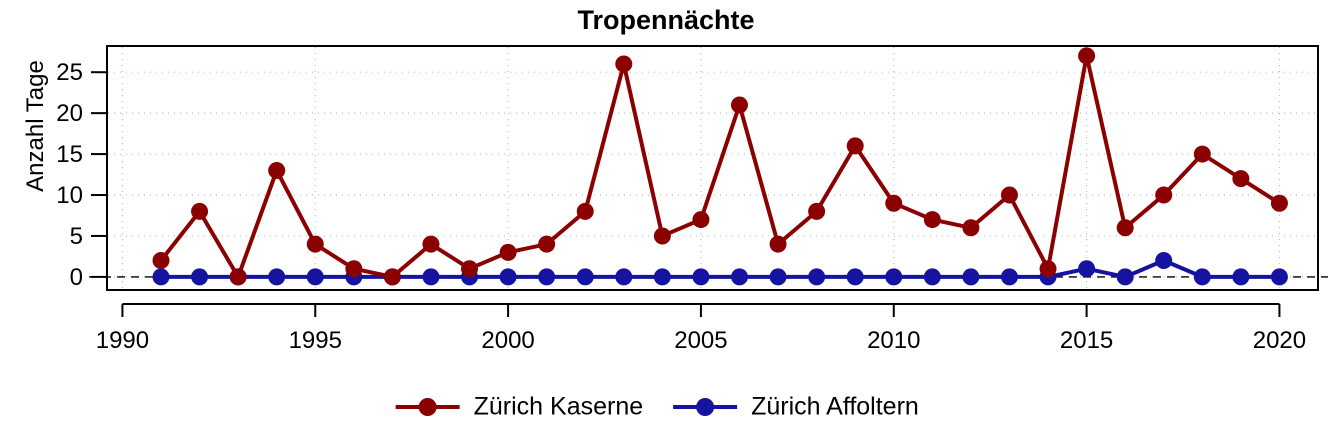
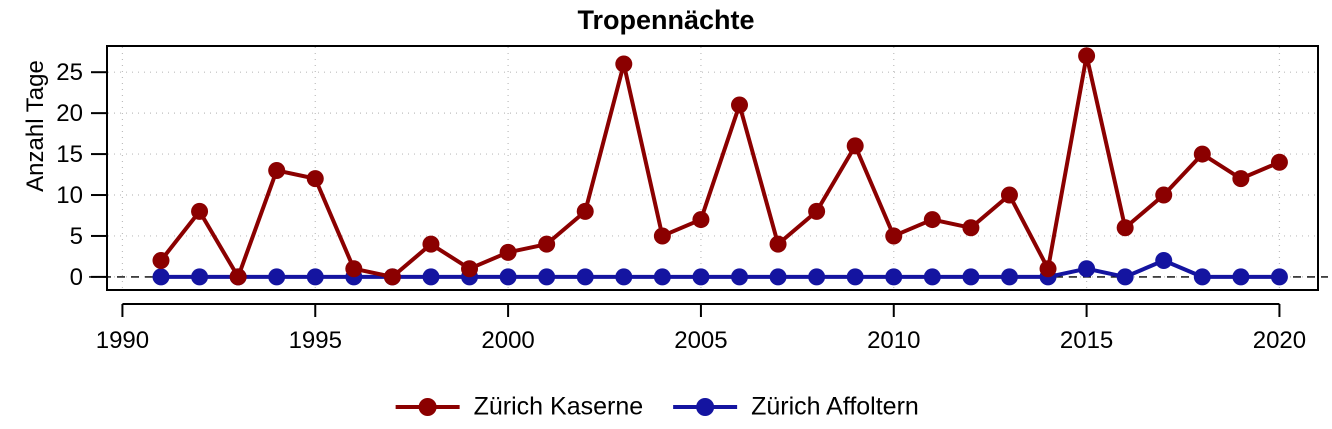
Zürich Kaserne/1995: 4 -> 12
Zürich Kaserne/2010: 9 -> 5
Zürich Kaserne/2020: 9 -> 14
